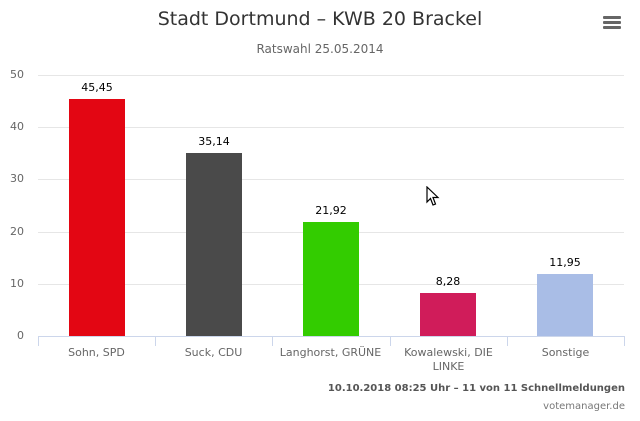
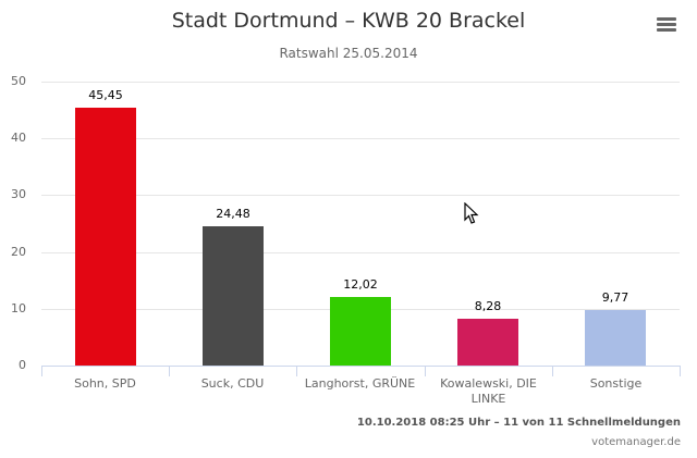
Suck, CDU: 35,14 -> 24,48
Langhorst, GRÜNE: 21,92 -> 12,02
Sonstige: 11,95 -> 9,77
